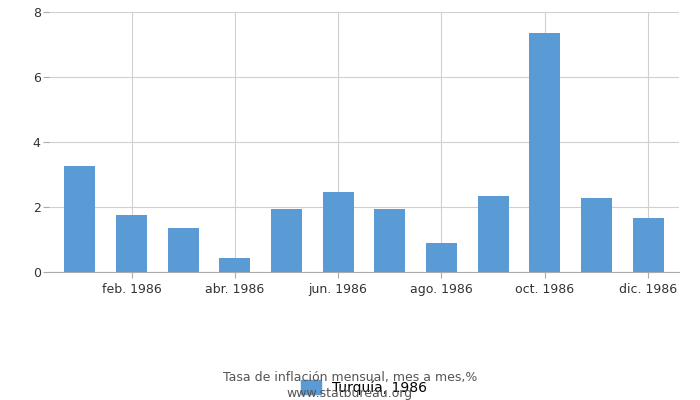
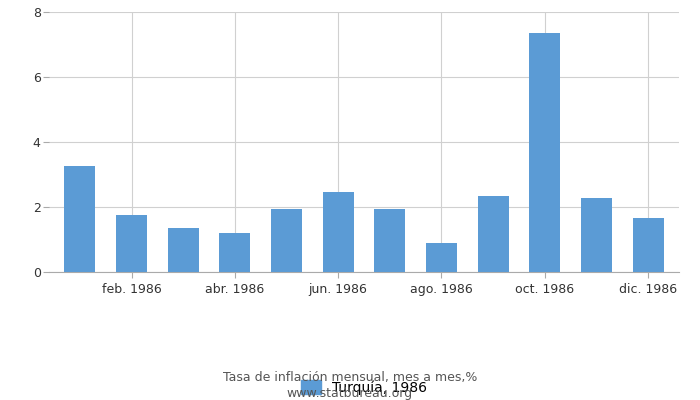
abr. 1986: 0.43 -> 1.20
